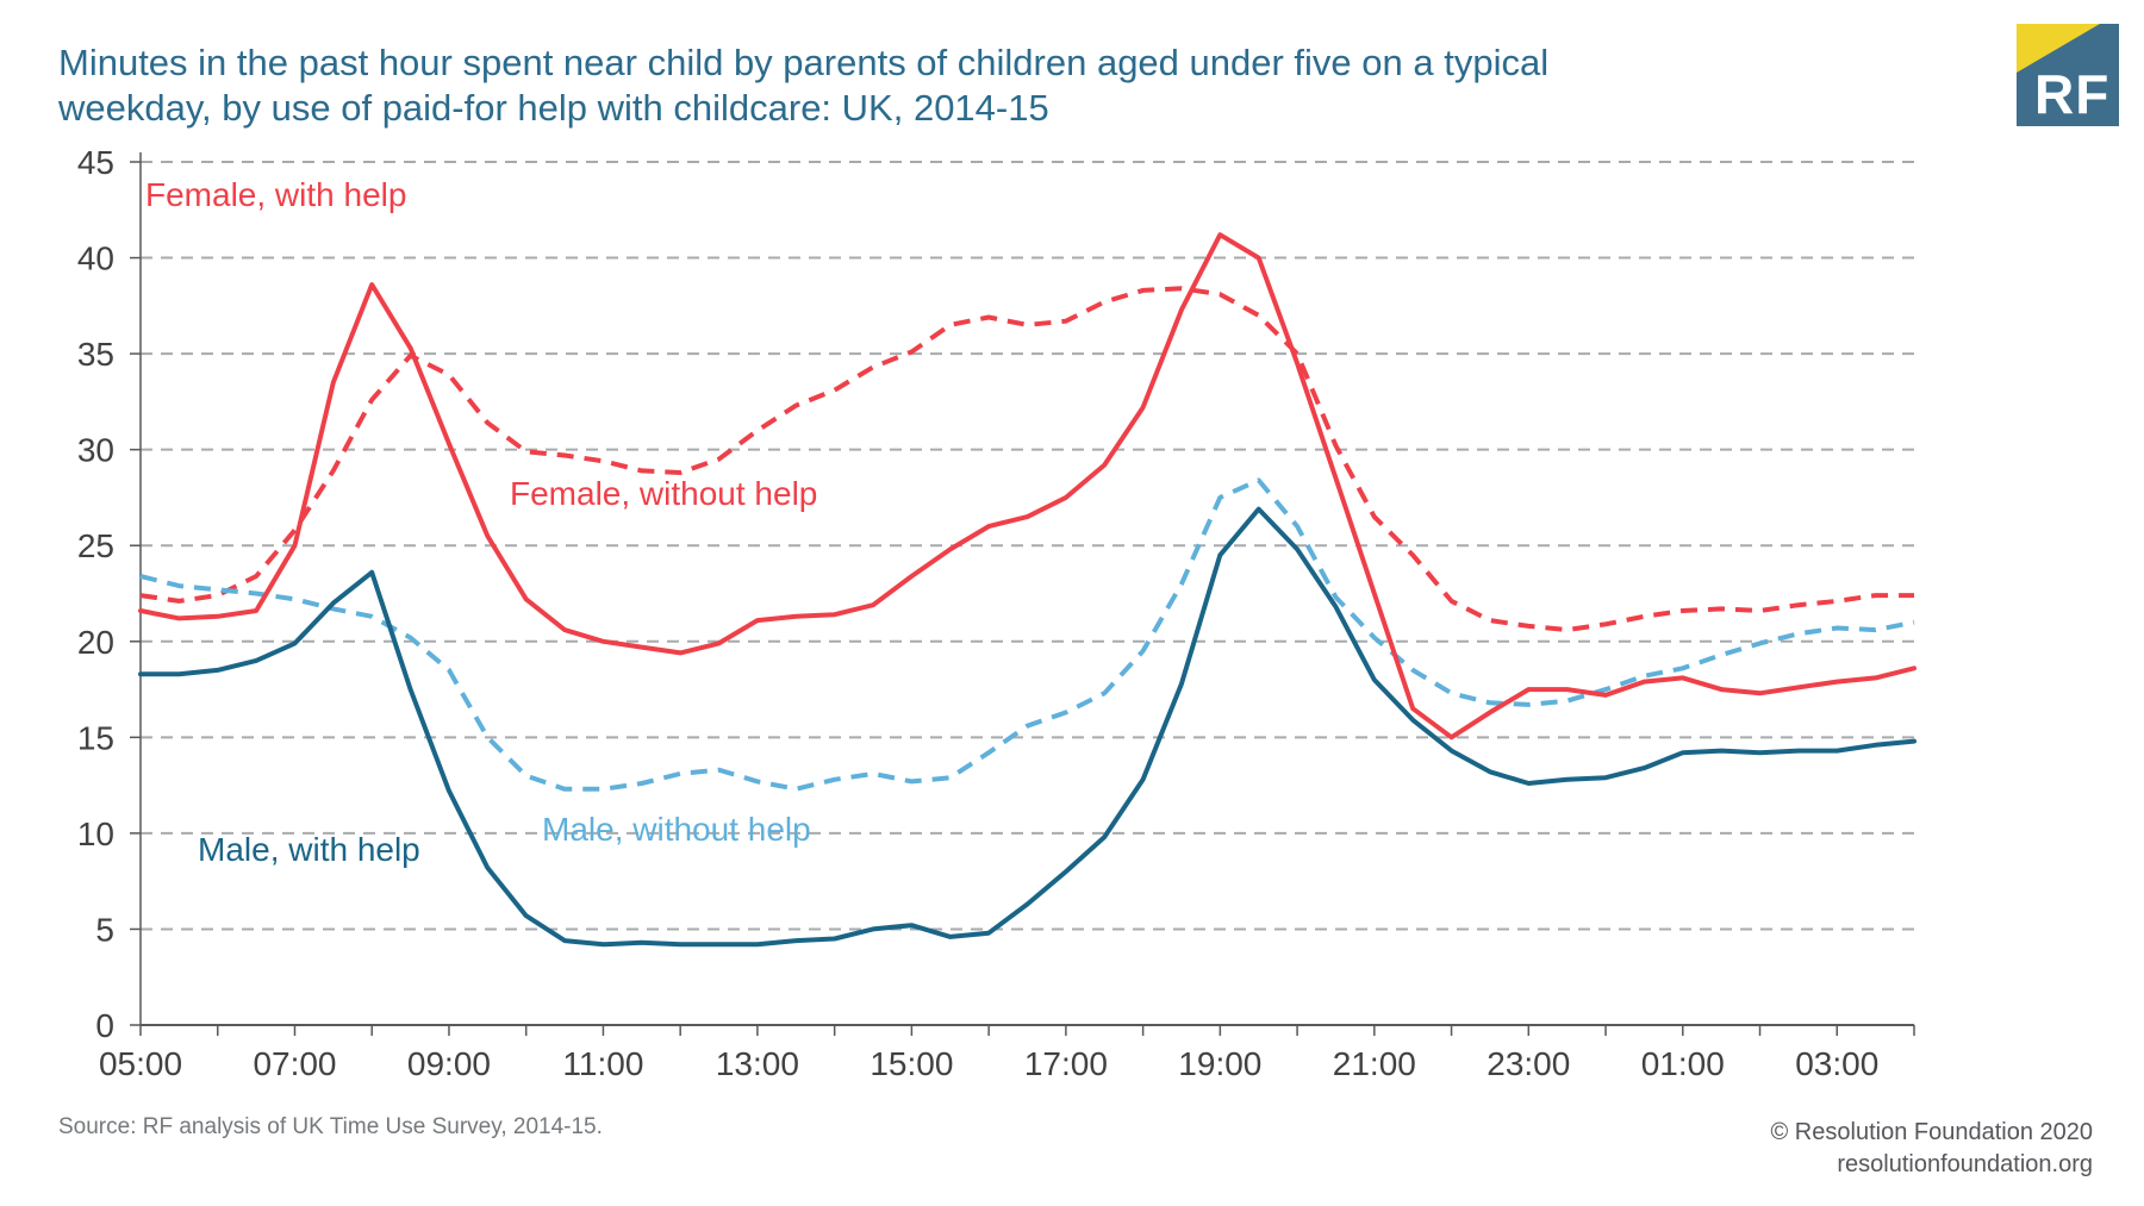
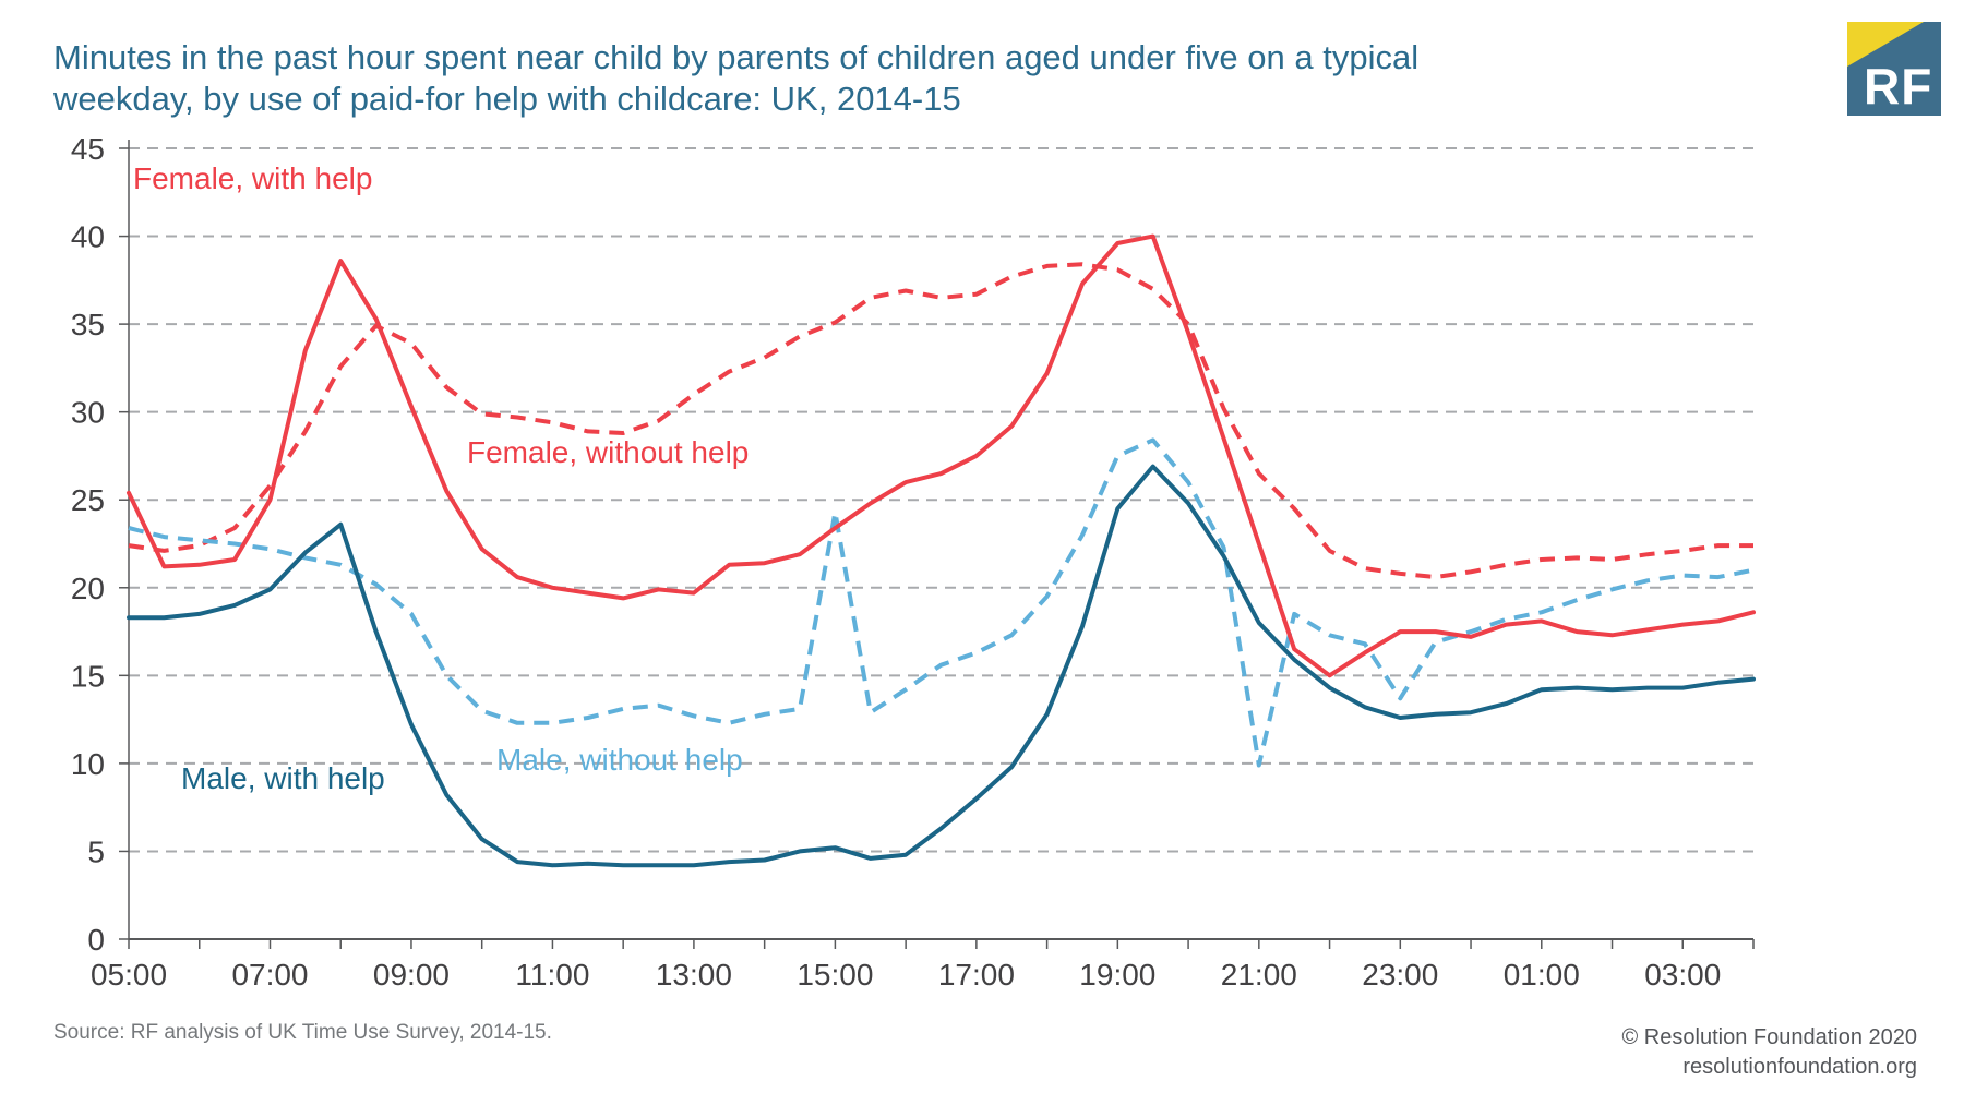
Female, with help/05:00: 21.6 -> 25.4
Female, with help/13:00: 21.1 -> 19.7
Male, without help/15:00: 12.7 -> 24.3
Female, with help/19:00: 41.2 -> 39.6
Male, without help/21:00: 20.2 -> 9.9
Male, without help/23:00: 16.7 -> 13.7
